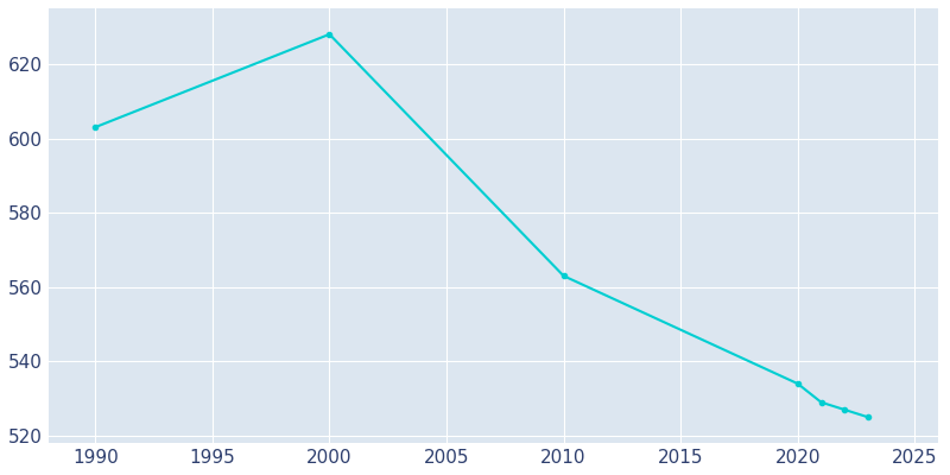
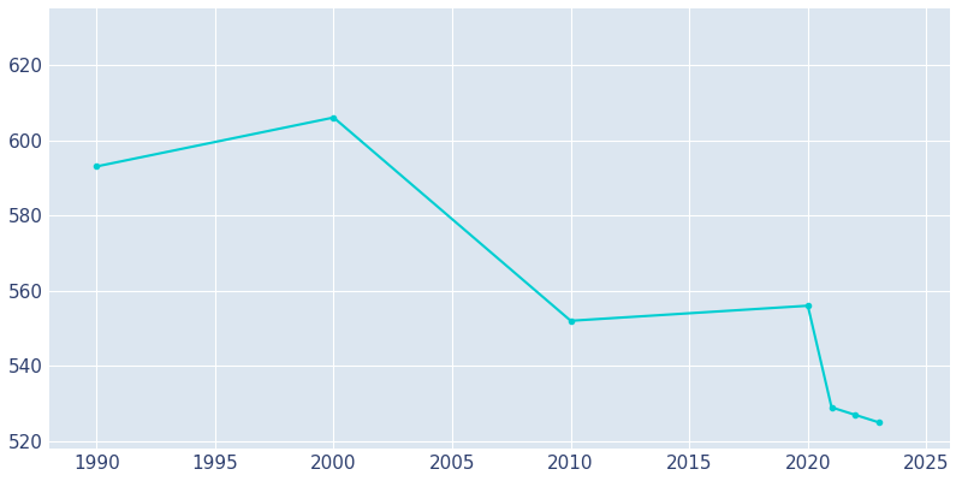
1990: 603 -> 593
2000: 628 -> 606
2010: 563 -> 552
2020: 534 -> 556
